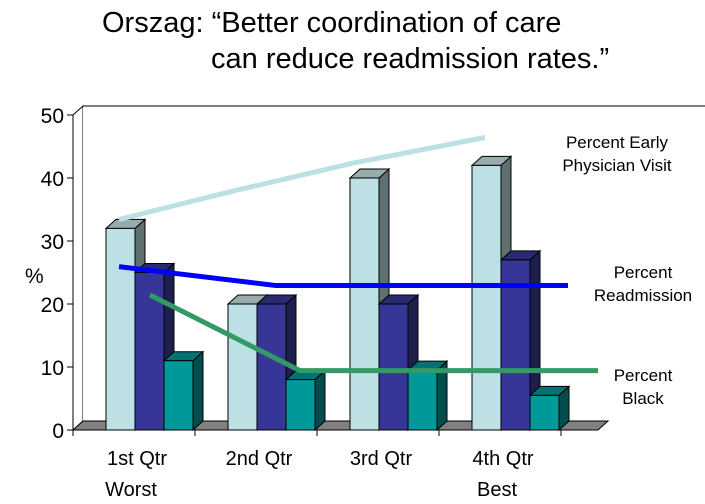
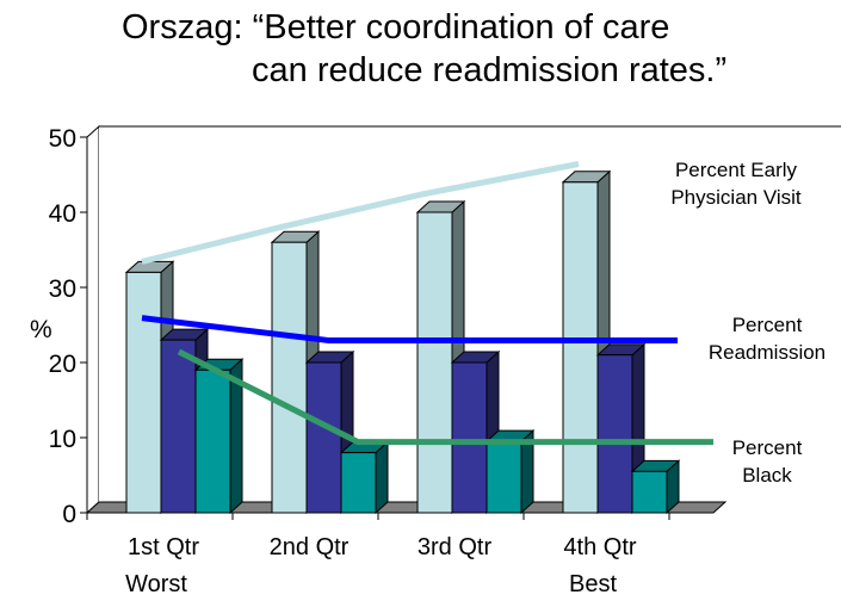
Percent Readmission/1st Qtr: 25 -> 23
Percent Black/1st Qtr: 11 -> 19
Percent Early Physician Visit/2nd Qtr: 20 -> 36
Percent Early Physician Visit/4th Qtr: 42 -> 44
Percent Readmission/4th Qtr: 27 -> 21
